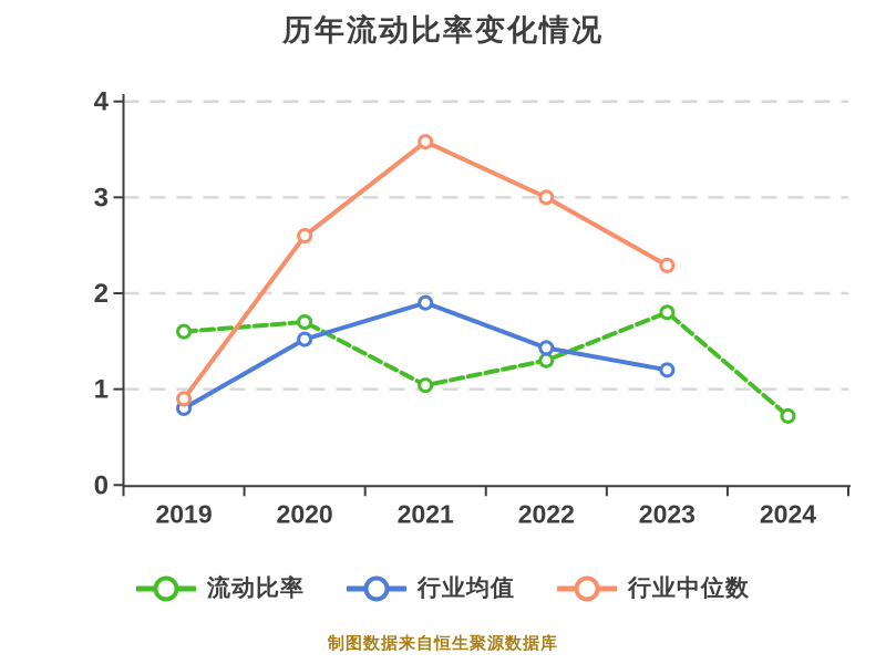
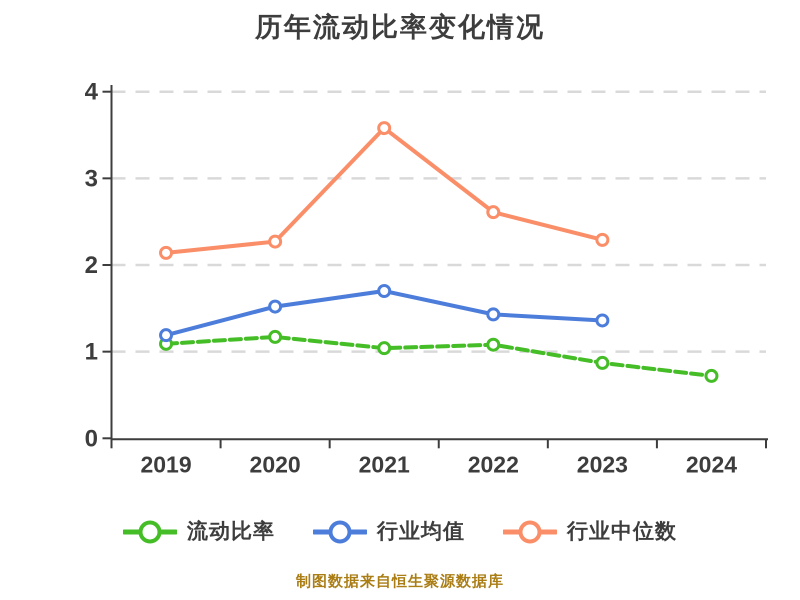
流动比率/2019: 1.6 -> 1.1
行业均值/2019: 0.8 -> 1.2
行业中位数/2019: 0.9 -> 2.1
流动比率/2020: 1.7 -> 1.2
行业中位数/2020: 2.6 -> 2.3
行业均值/2021: 1.9 -> 1.7
流动比率/2022: 1.3 -> 1.1
行业中位数/2022: 3.0 -> 2.6
流动比率/2023: 1.8 -> 0.9
行业均值/2023: 1.2 -> 1.4
